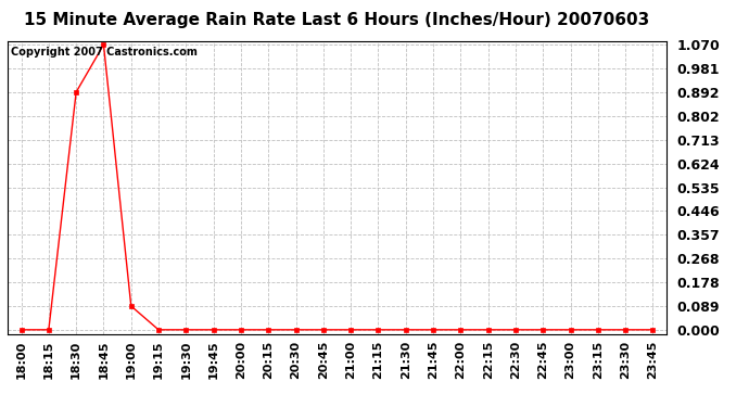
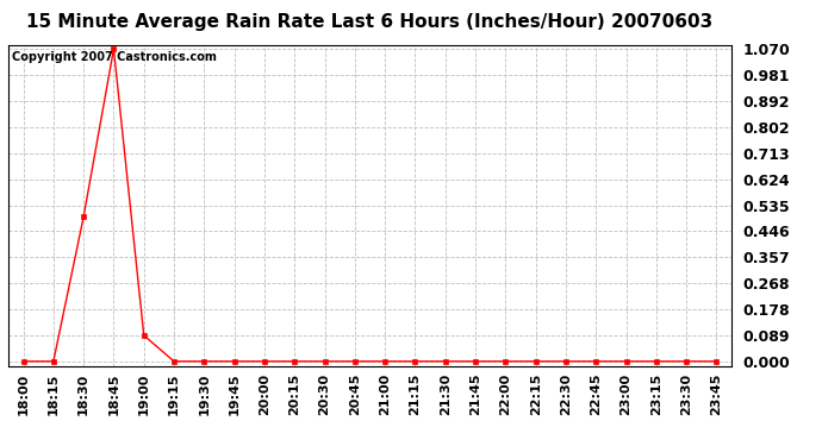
18:30: 0.892 -> 0.495
